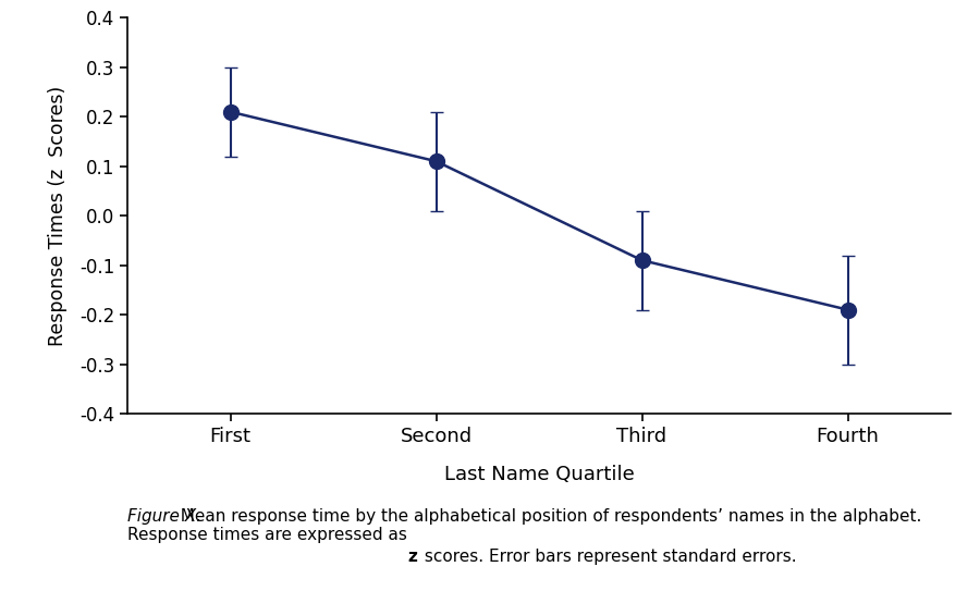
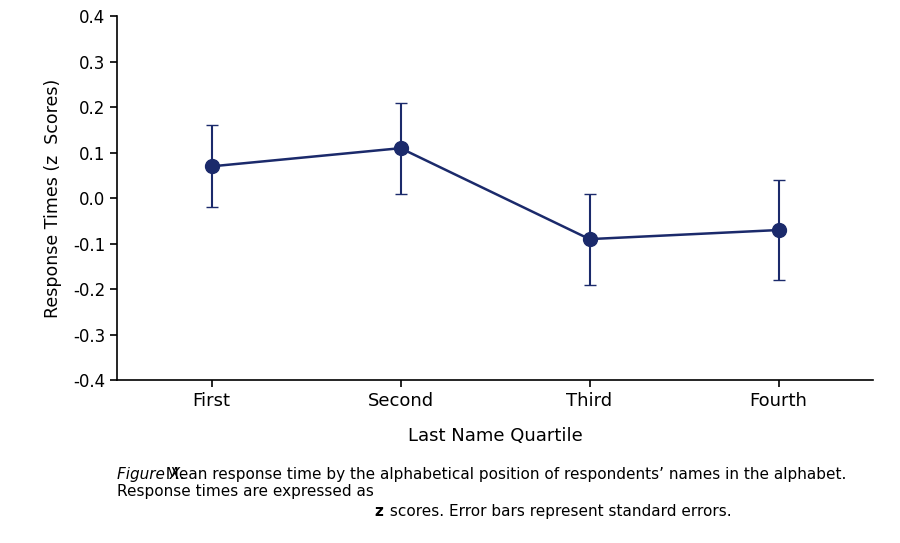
First: 0.21 -> 0.07
Fourth: -0.19 -> -0.07
